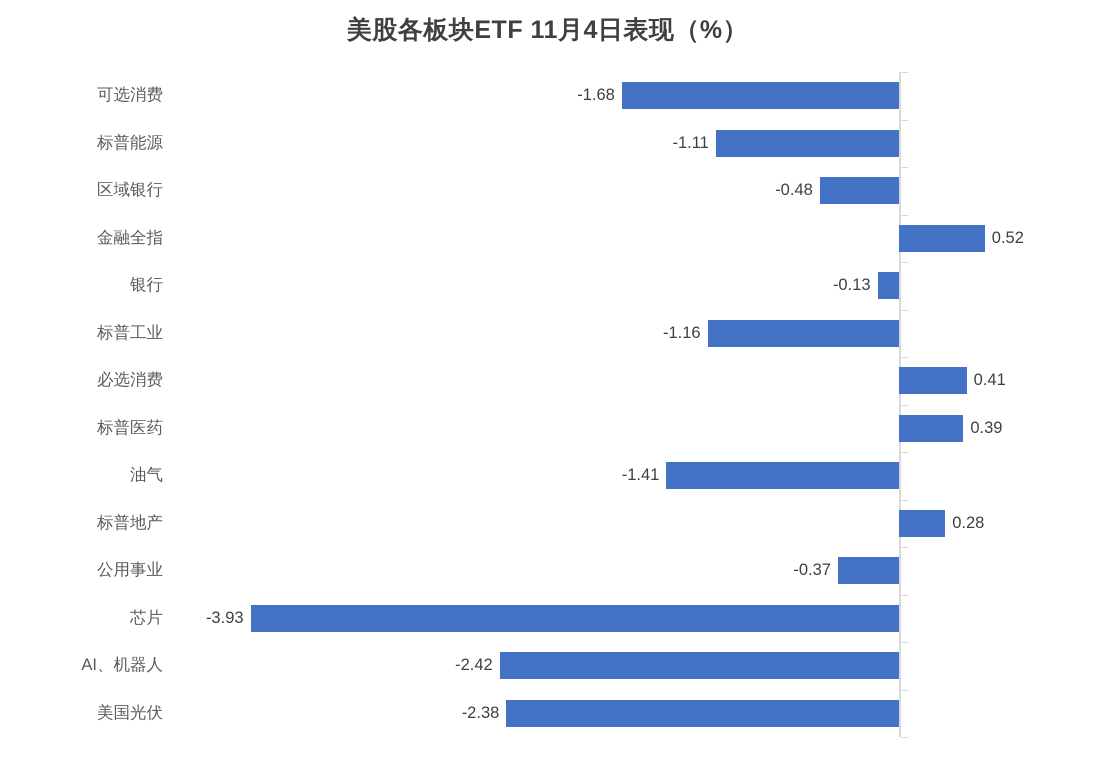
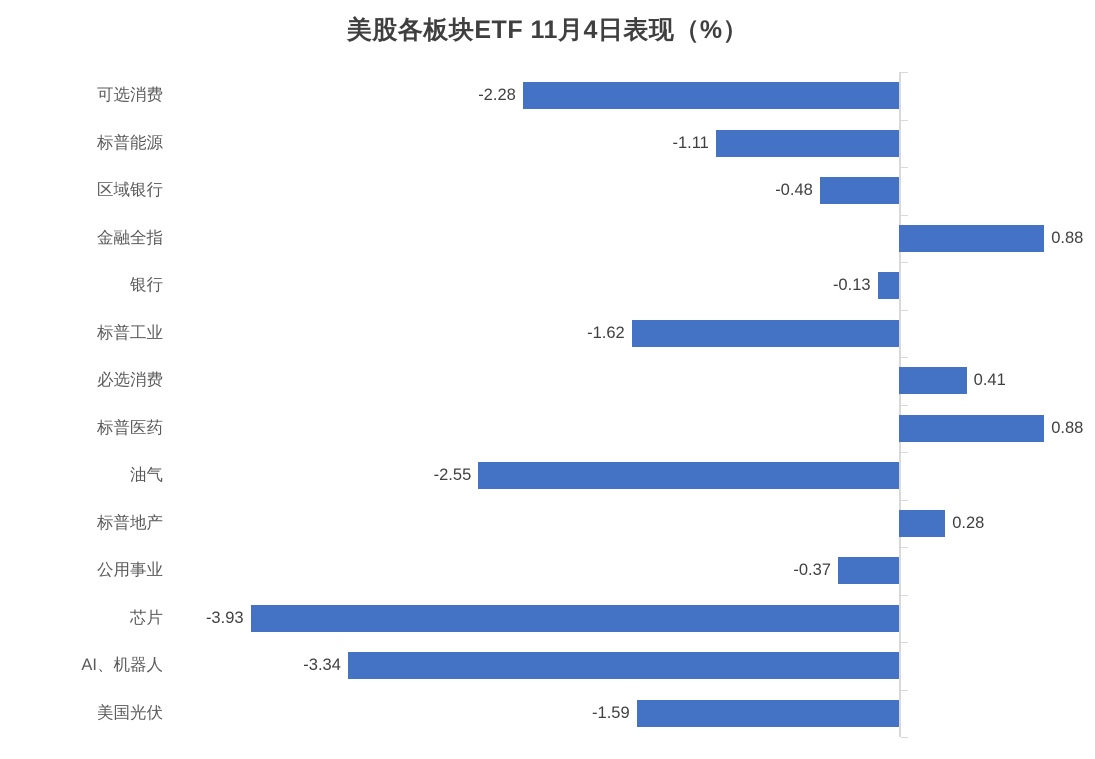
可选消费: -1.68 -> -2.28
金融全指: 0.52 -> 0.88
标普工业: -1.16 -> -1.62
标普医药: 0.39 -> 0.88
油气: -1.41 -> -2.55
AI、机器人: -2.42 -> -3.34
美国光伏: -2.38 -> -1.59
